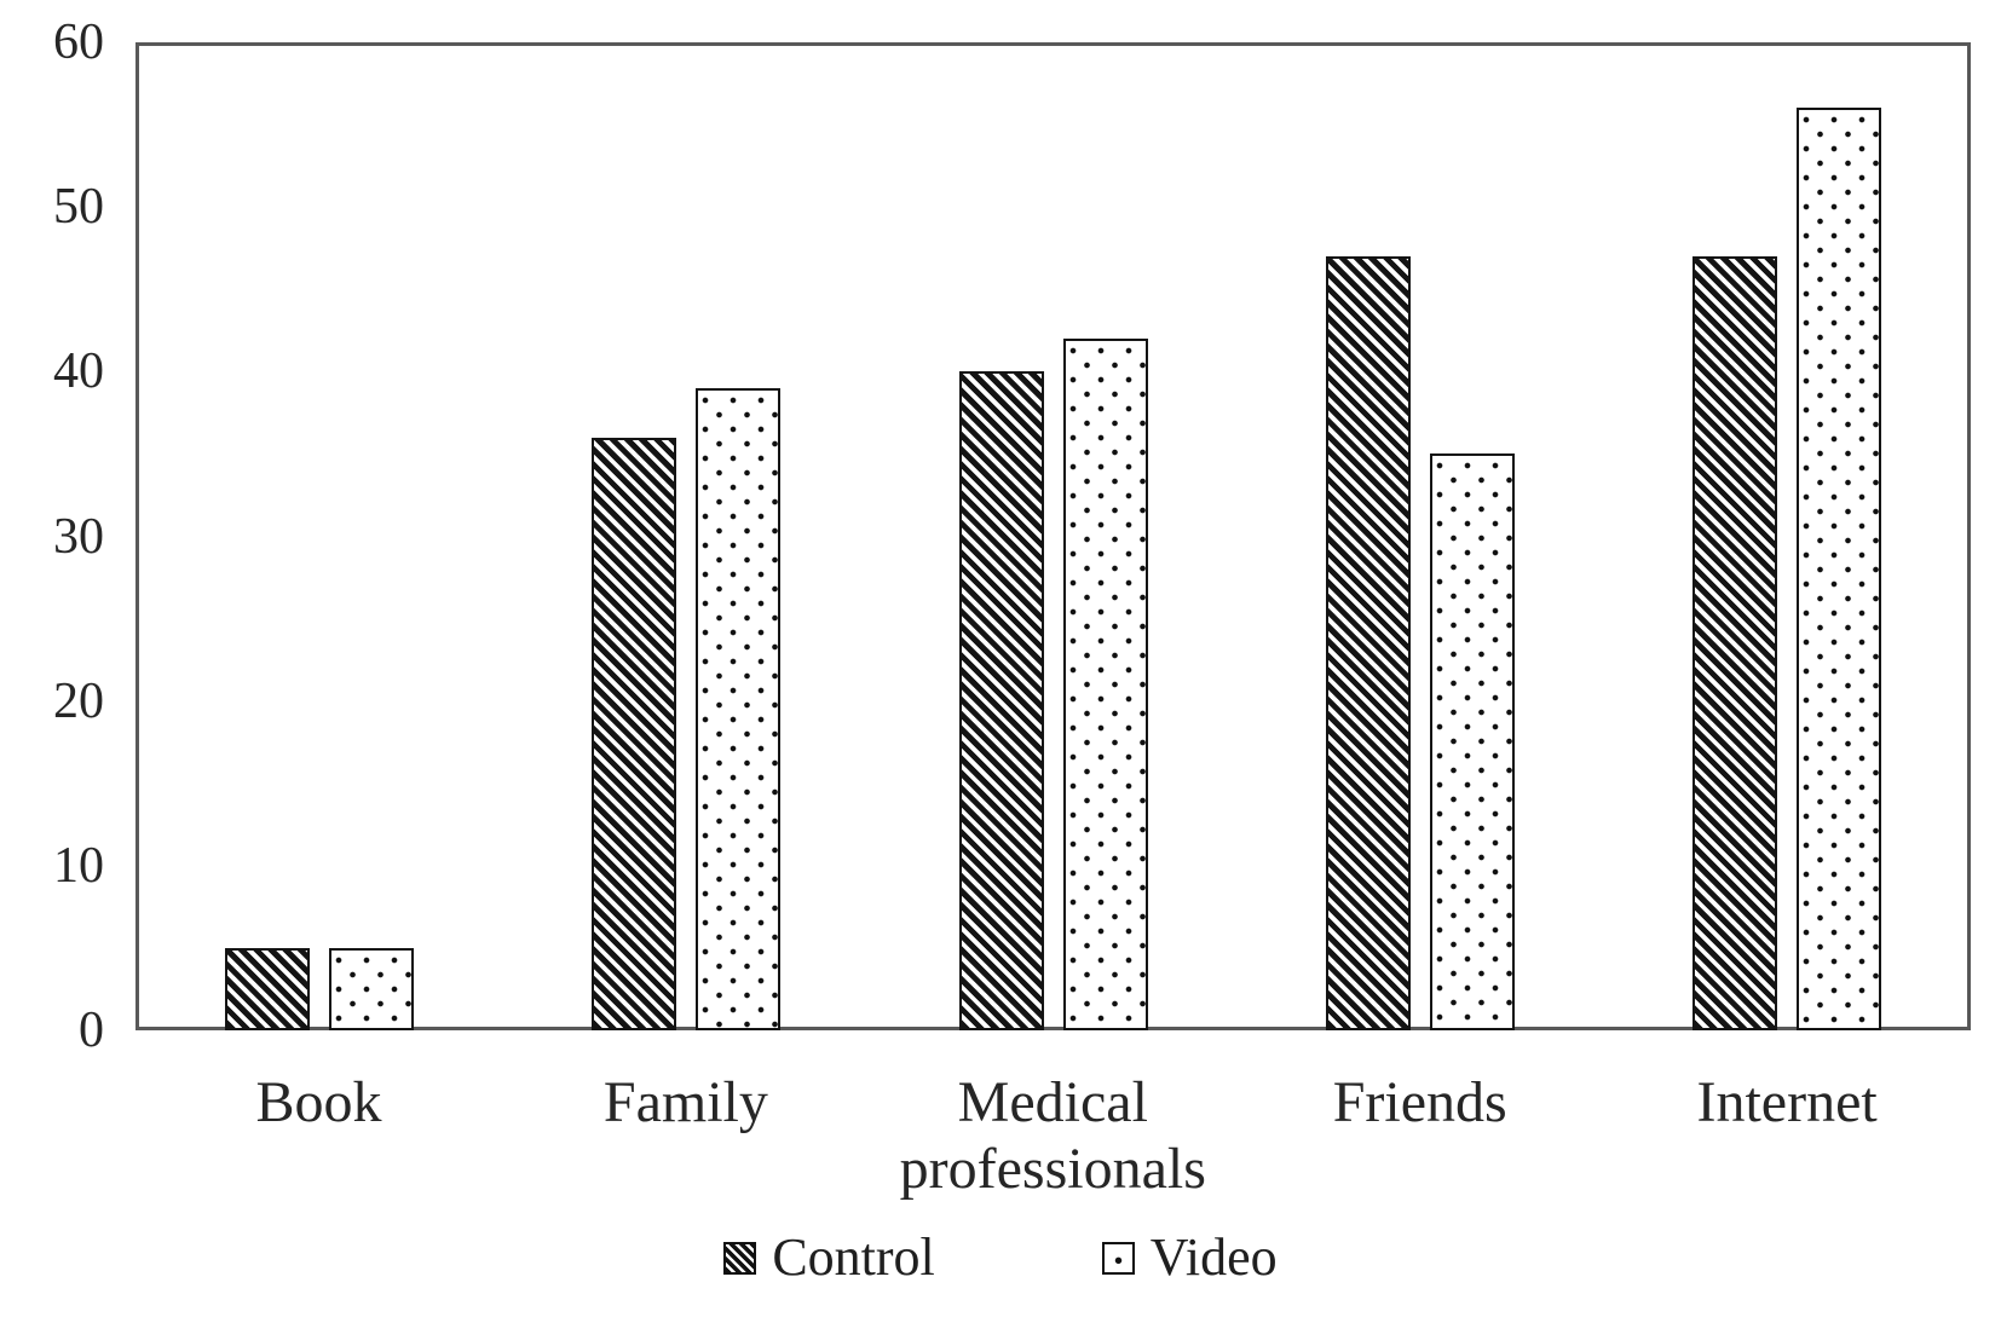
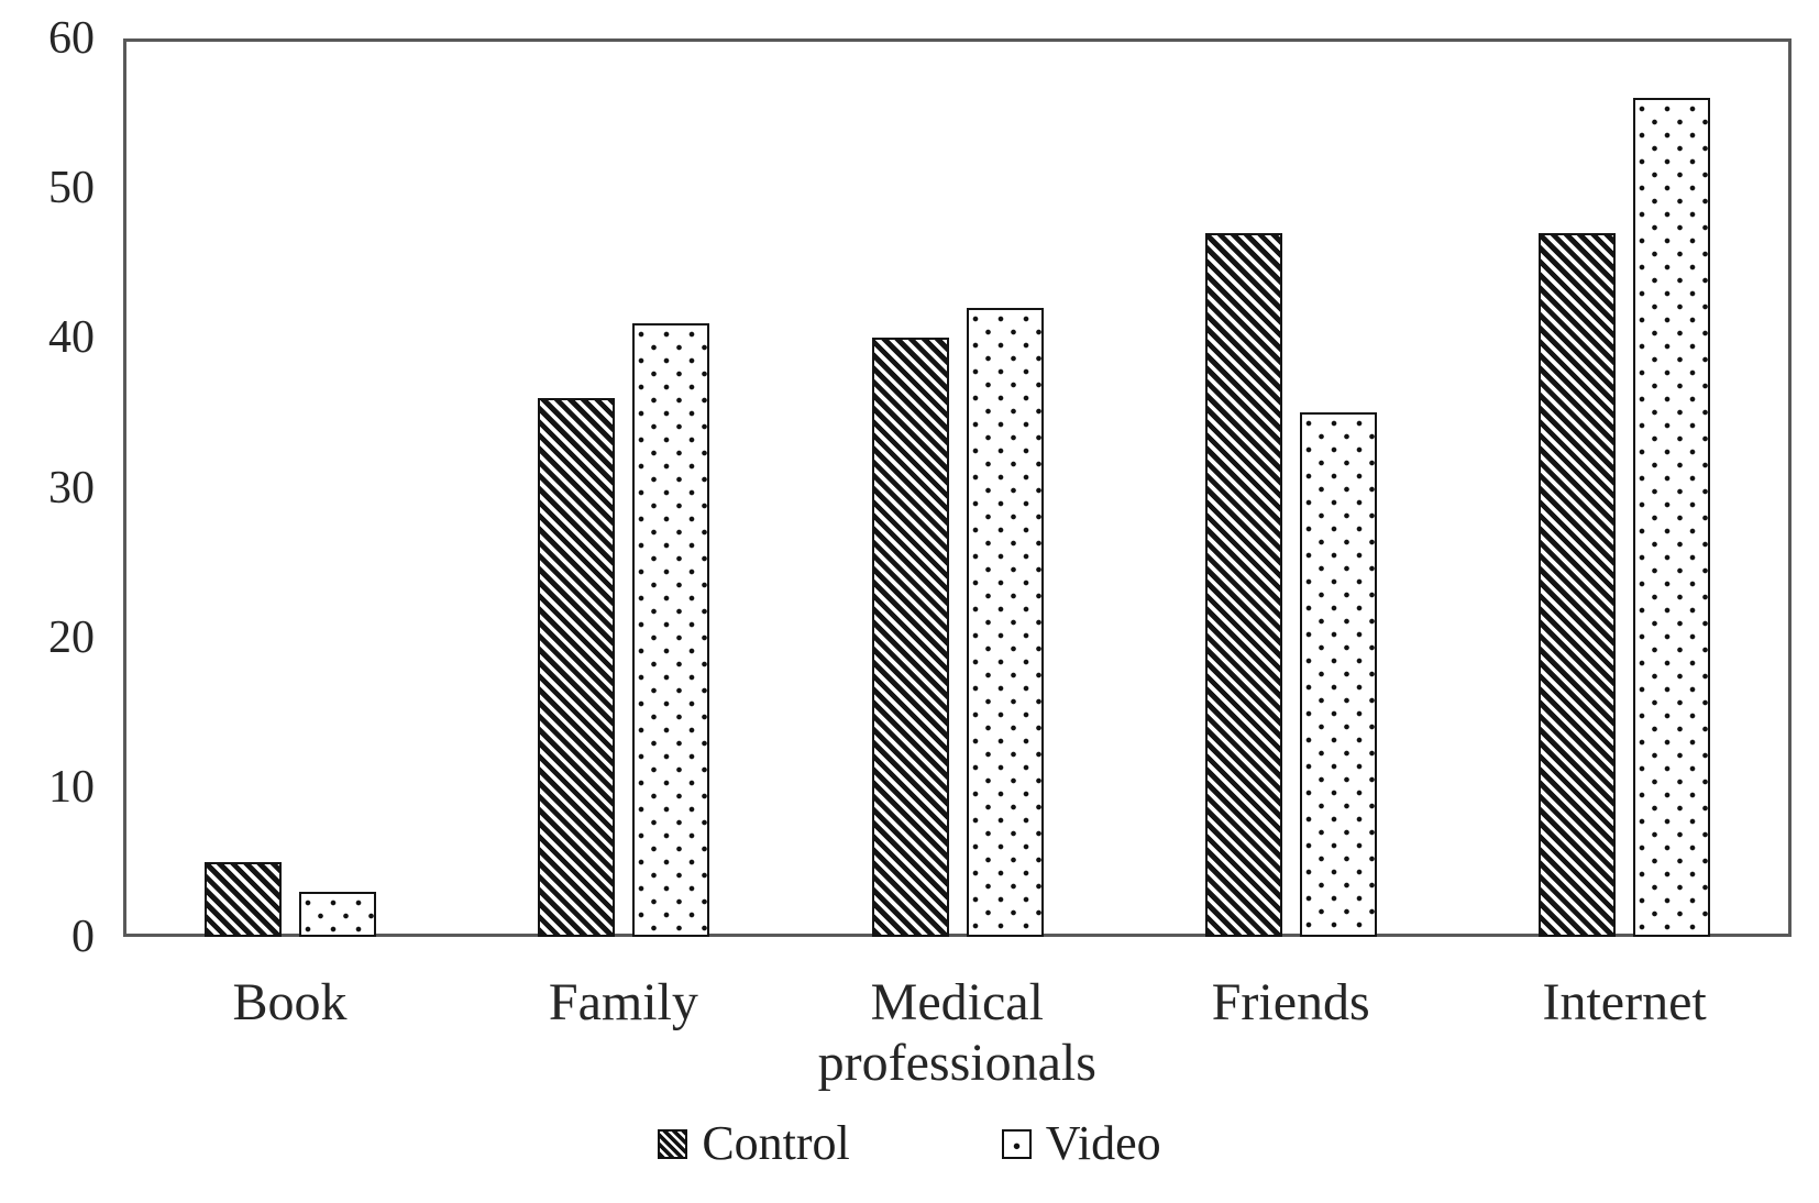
Video/Book: 5 -> 3
Video/Family: 39 -> 41
